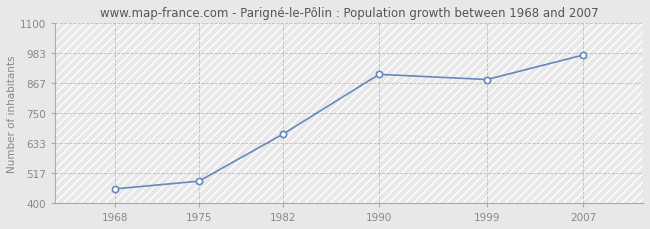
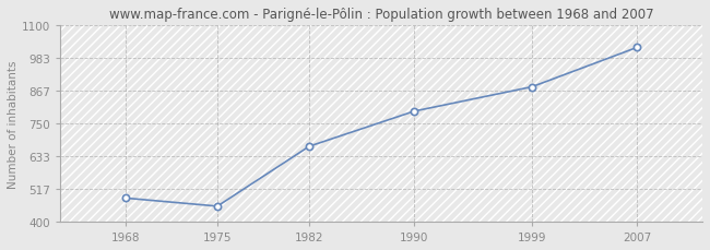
1968: 455 -> 484
1975: 485 -> 455
1990: 900 -> 793
2007: 975 -> 1020
